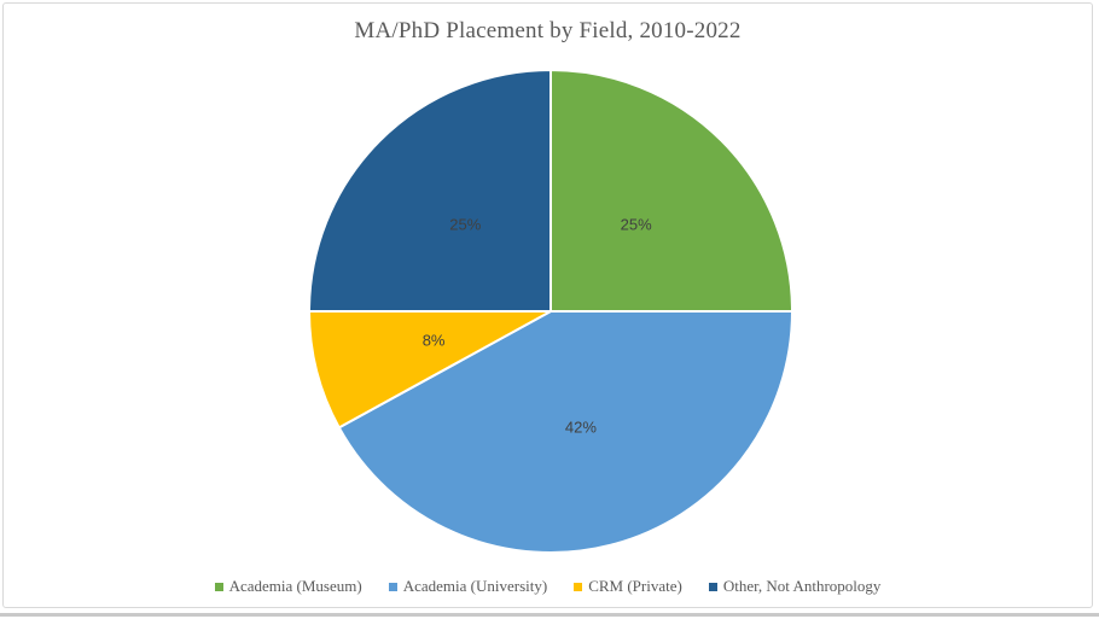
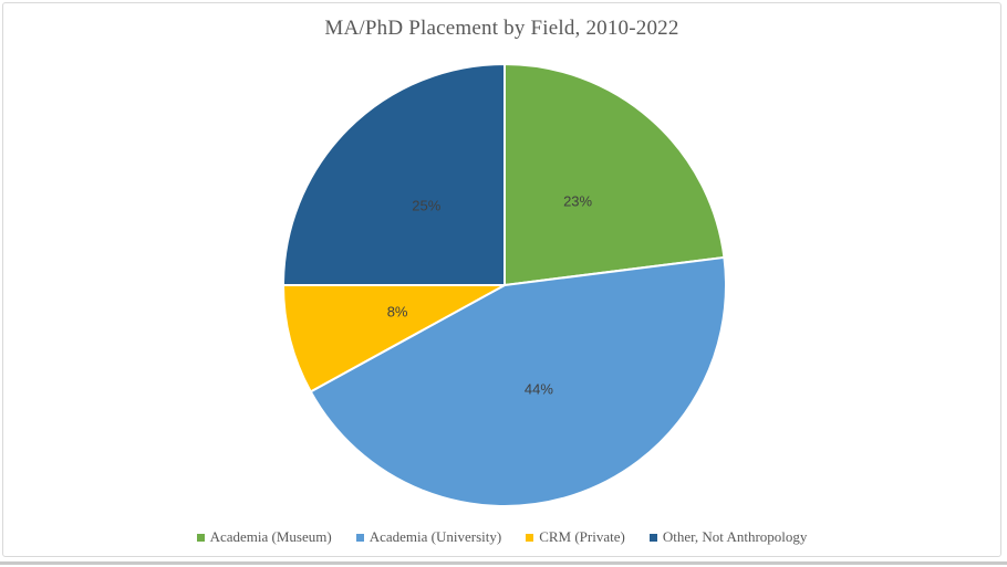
Academia (Museum): 25% -> 23%
Academia (University): 42% -> 44%
